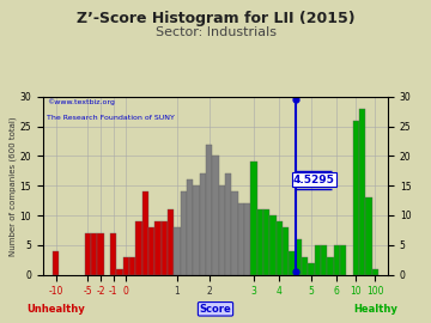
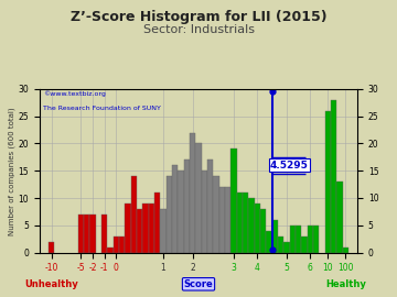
-10: 4 -> 2
